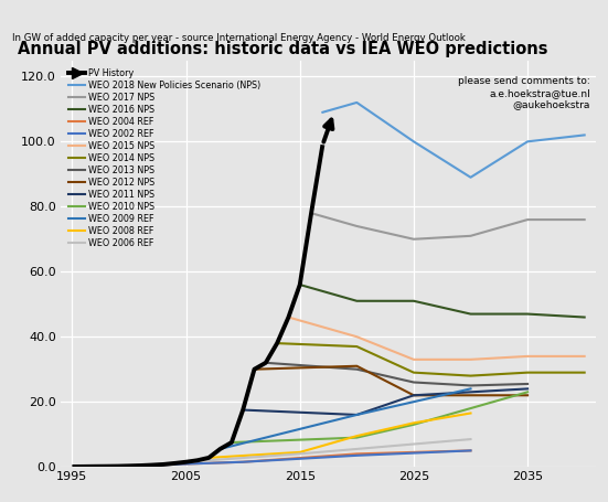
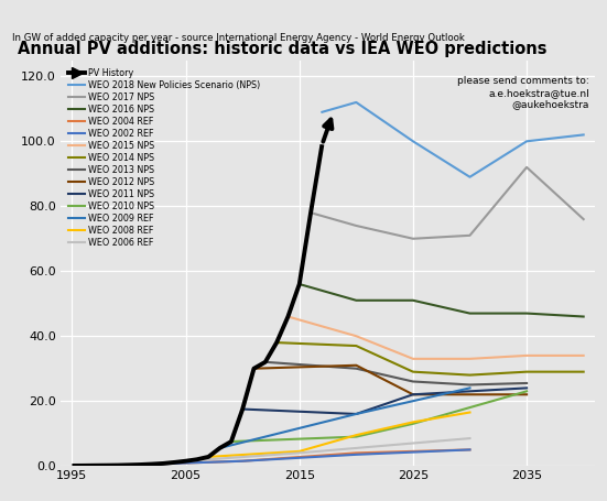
WEO 2017 NPS/2035: 76 -> 92
